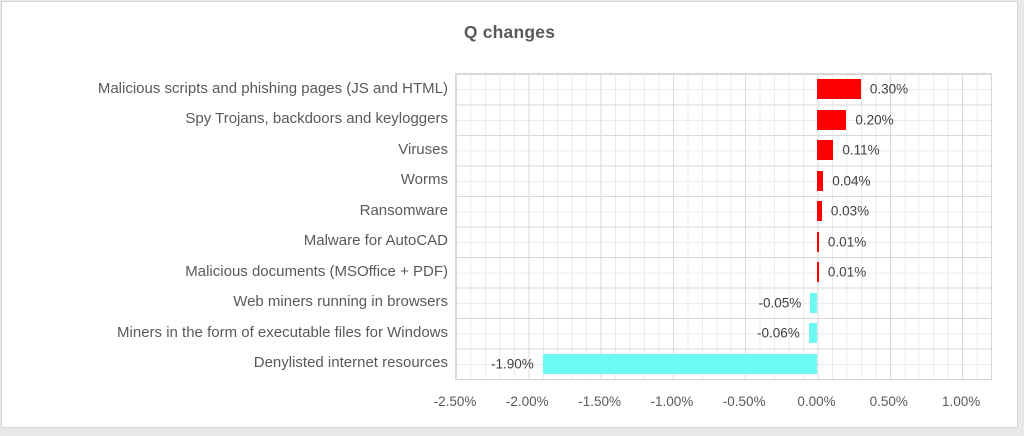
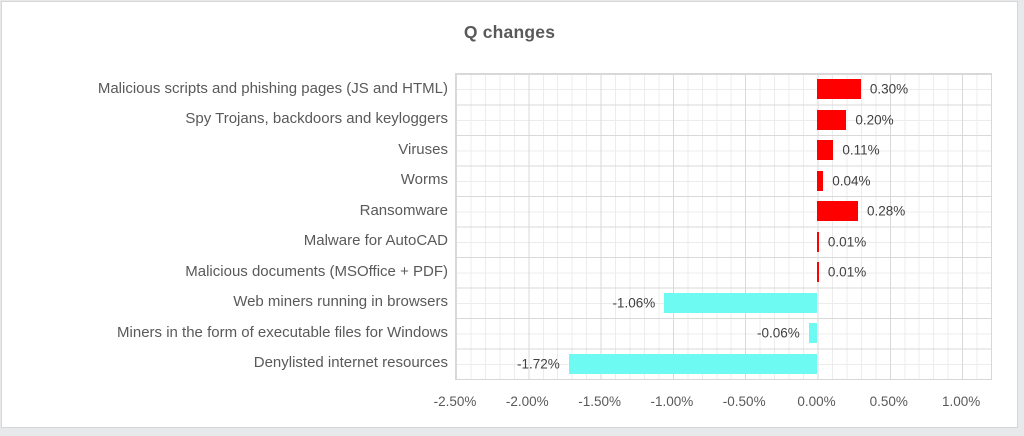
Ransomware: 0.03% -> 0.28%
Web miners running in browsers: -0.05% -> -1.06%
Denylisted internet resources: -1.90% -> -1.72%
